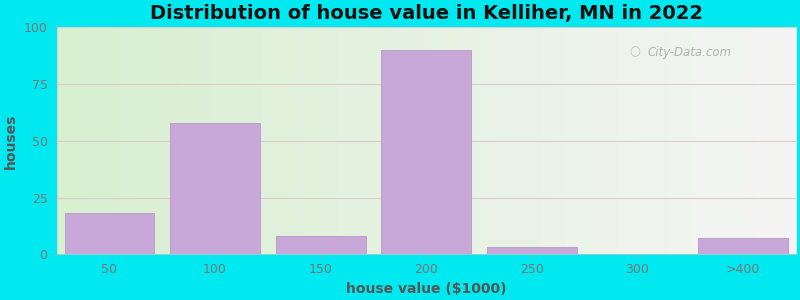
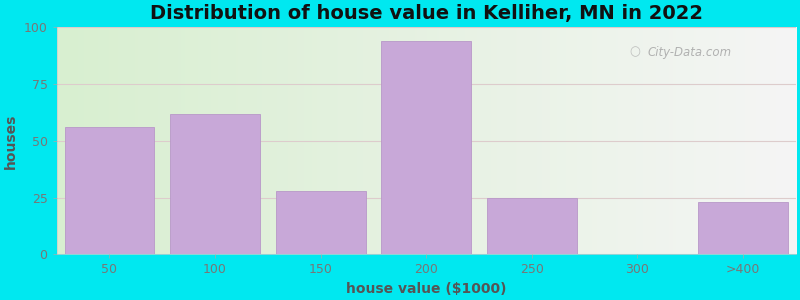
50: 18 -> 56
100: 58 -> 62
150: 8 -> 28
200: 90 -> 94
250: 3 -> 25
>400: 7 -> 23
